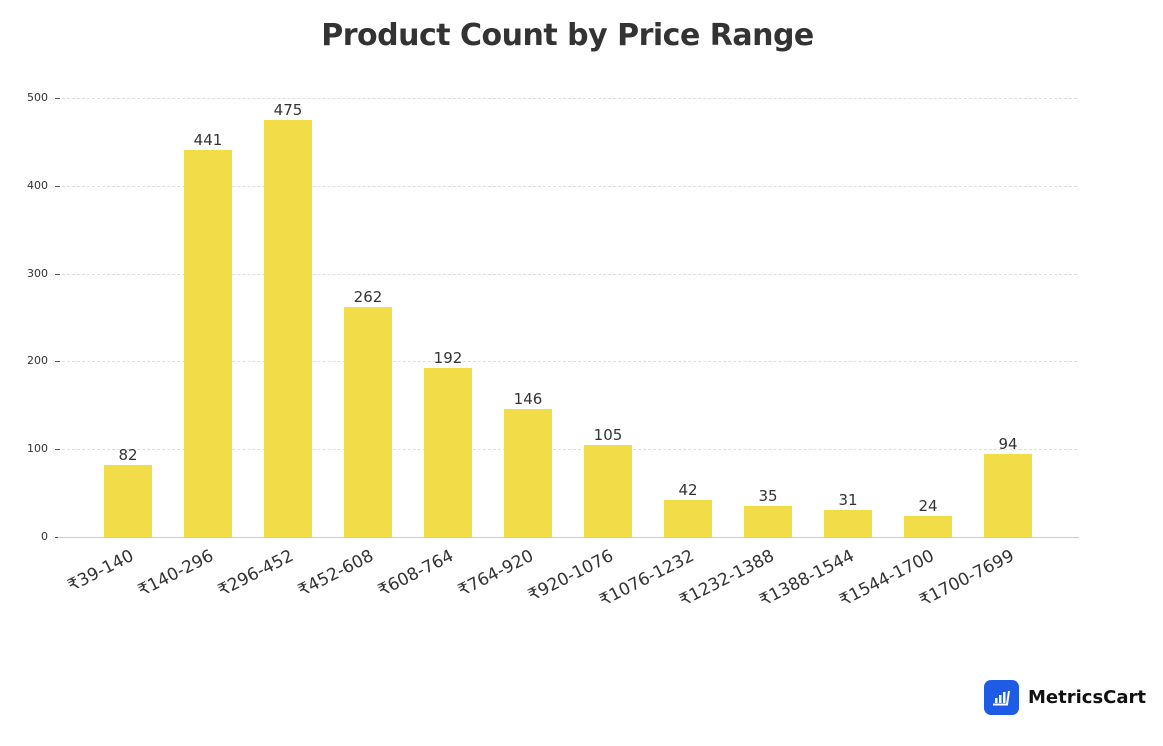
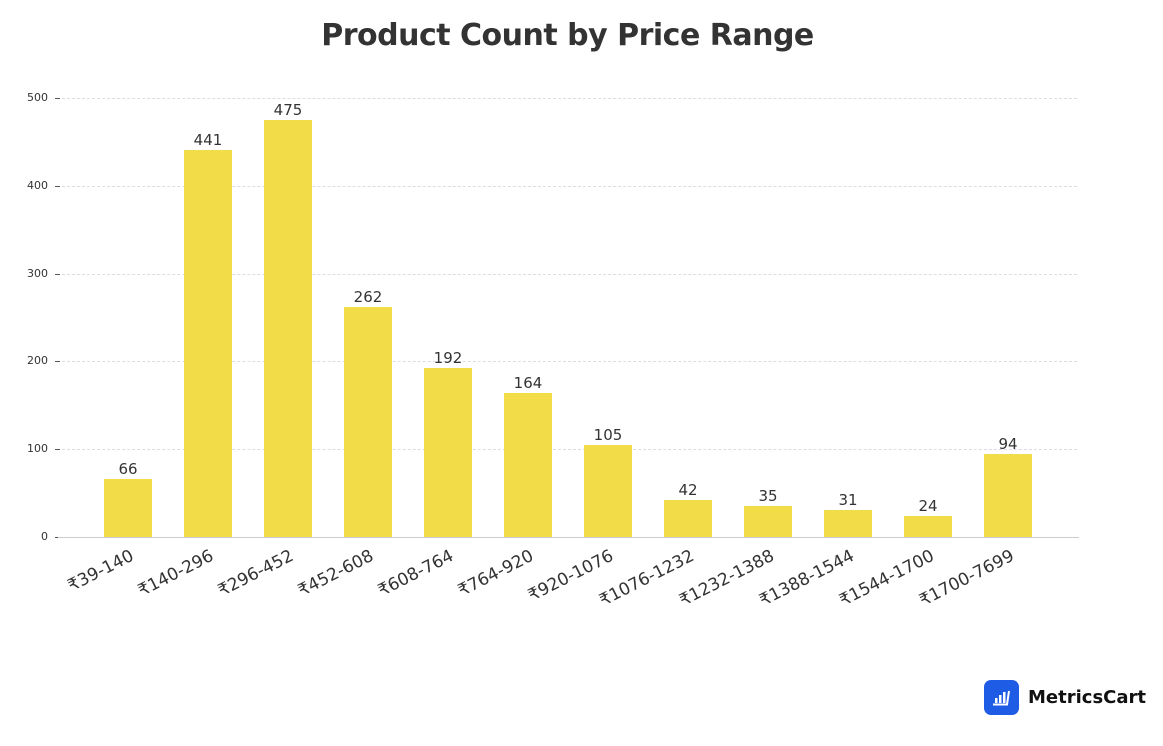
₹39-140: 82 -> 66
₹764-920: 146 -> 164
